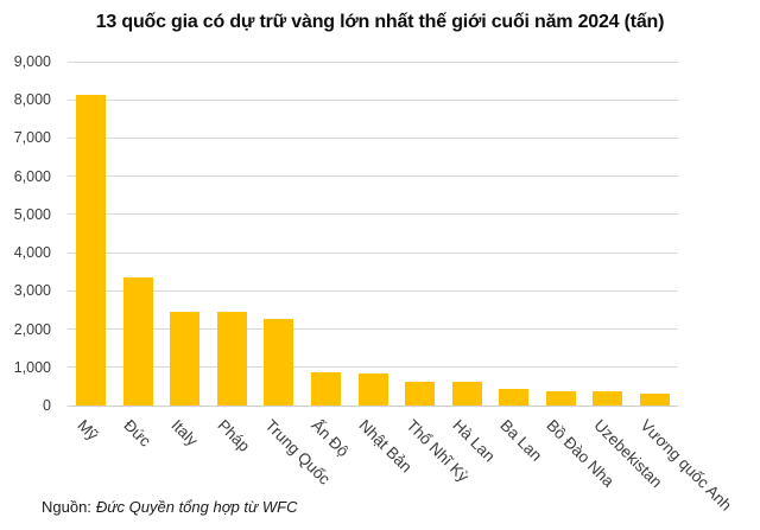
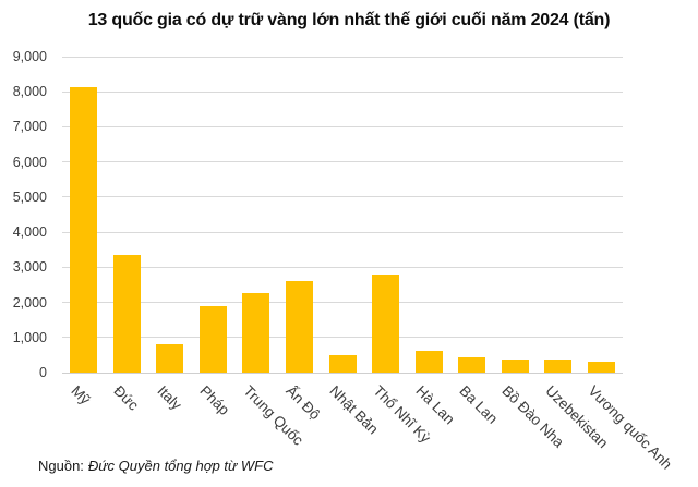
Italy: 2500 -> 800
Pháp: 2400 -> 1900
Ấn Độ: 900 -> 2600
Nhật Bản: 800 -> 500
Thổ Nhĩ Kỳ: 600 -> 2800
